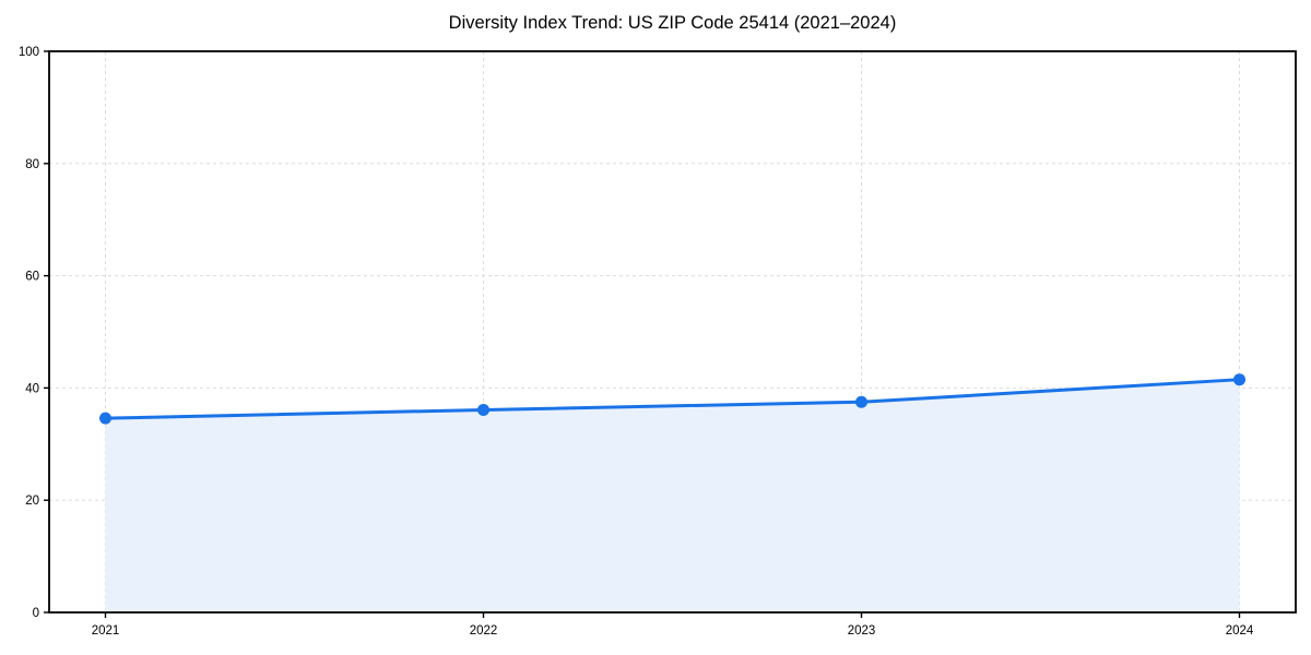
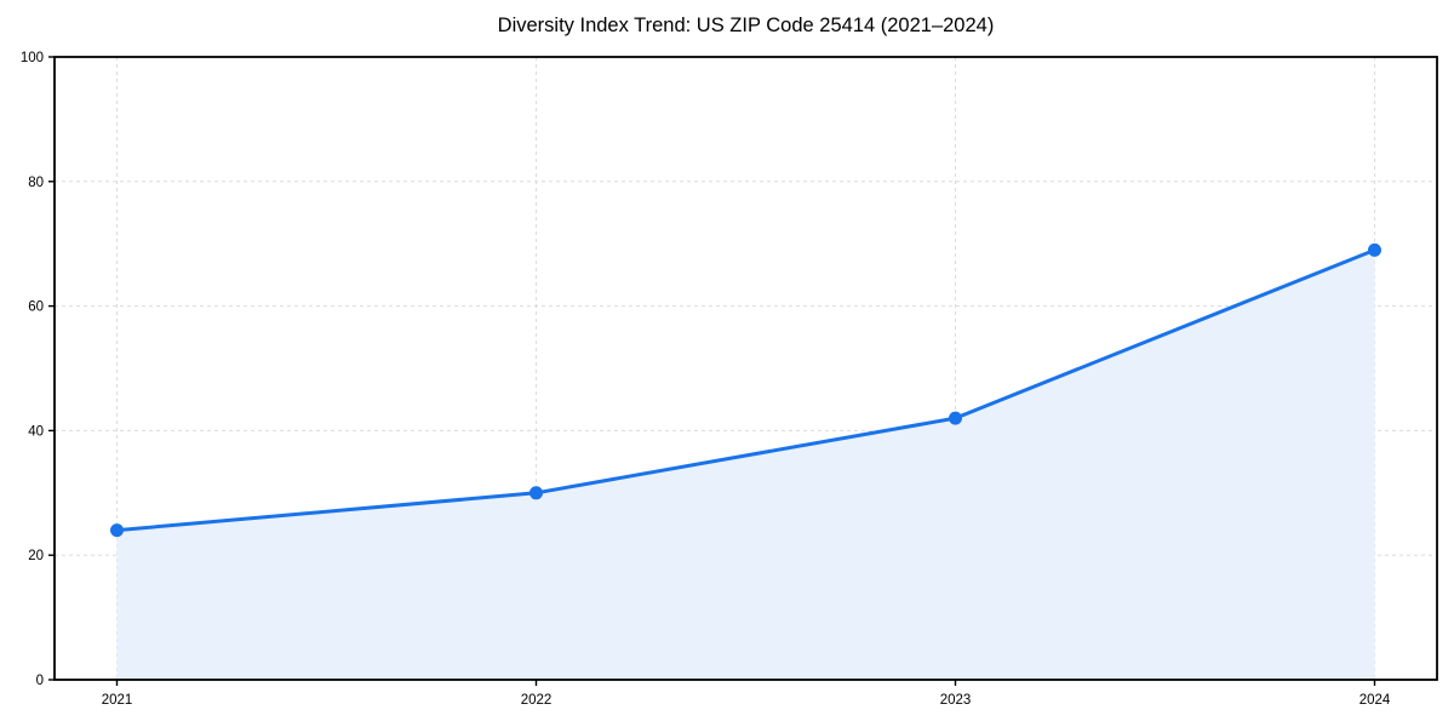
2021: 35 -> 24
2022: 36 -> 30
2023: 38 -> 42
2024: 42 -> 69
